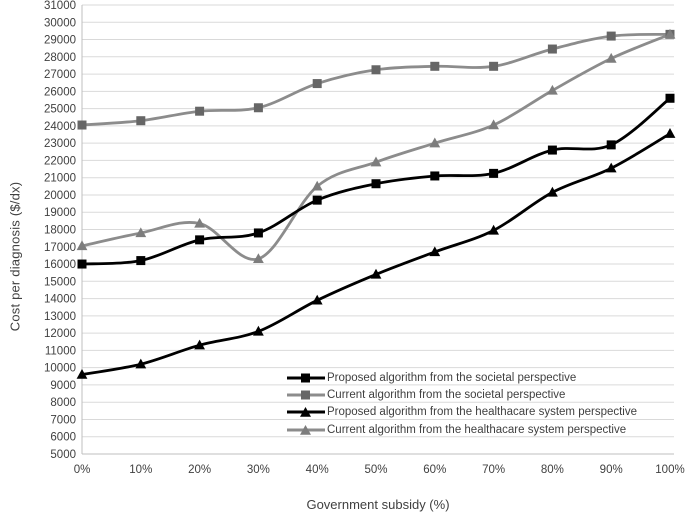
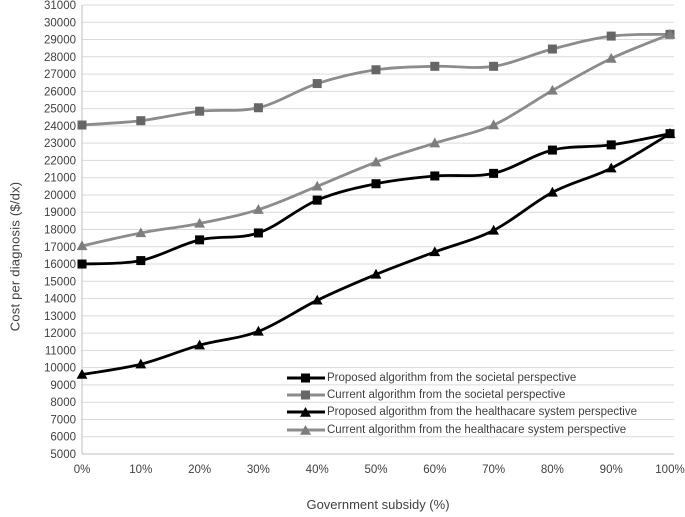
Current algorithm from the healthacare system perspective/30%: 16300 -> 19200
Proposed algorithm from the societal perspective/100%: 25600 -> 23600
